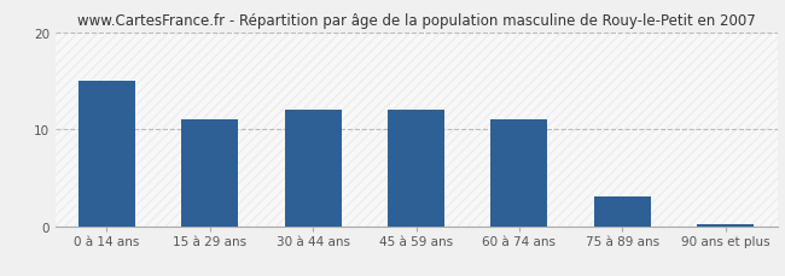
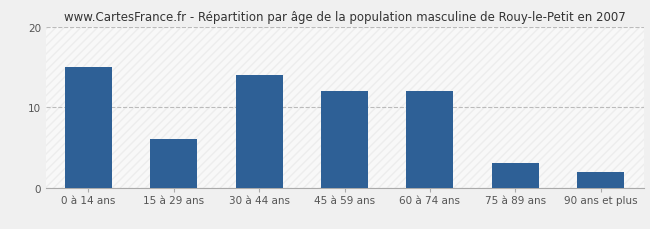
15 à 29 ans: 11.0 -> 6.0
30 à 44 ans: 12.0 -> 14.0
60 à 74 ans: 11.0 -> 12.0
90 ans et plus: 0.2 -> 2.0
